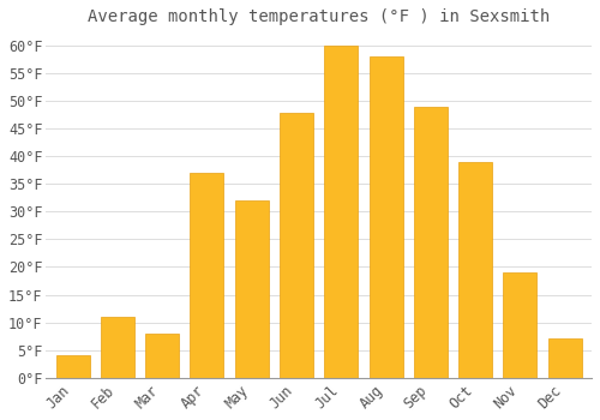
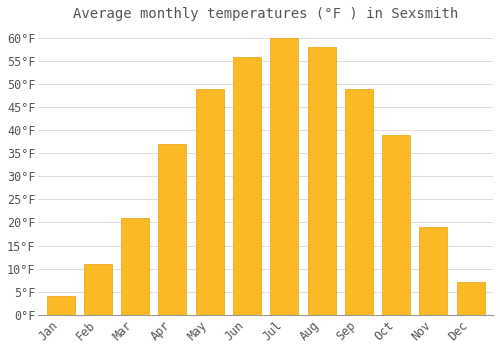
Mar: 8°F -> 21°F
May: 32°F -> 49°F
Jun: 48°F -> 56°F
